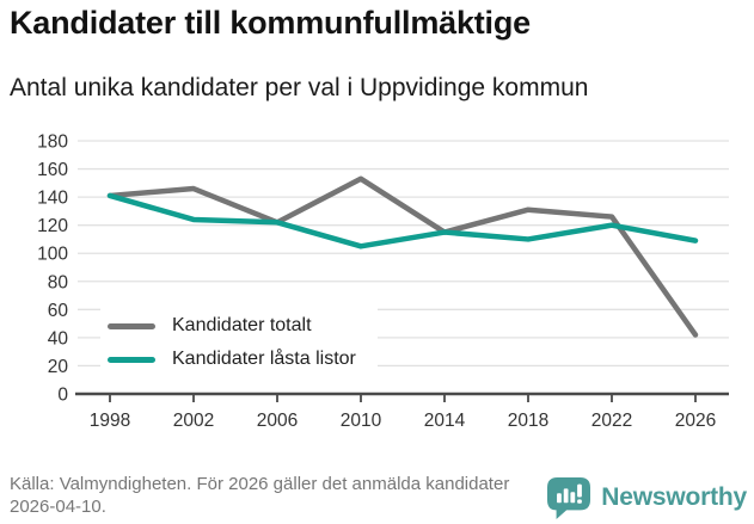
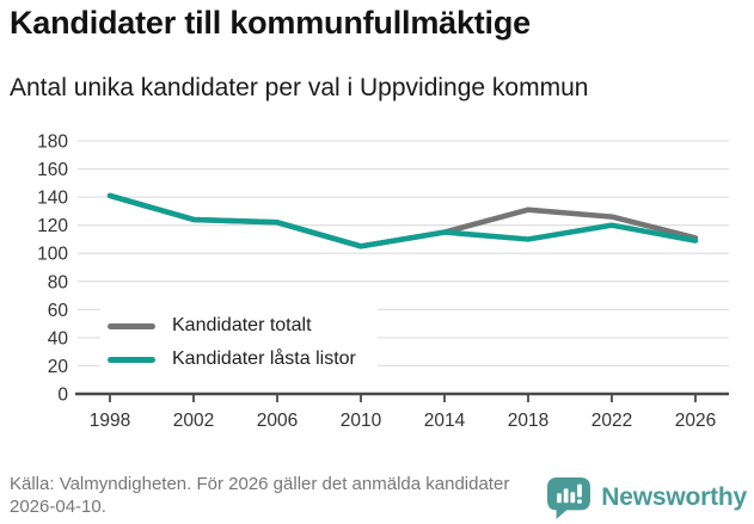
Kandidater totalt/2002: 146 -> 124
Kandidater totalt/2010: 153 -> 105
Kandidater totalt/2026: 42 -> 111
